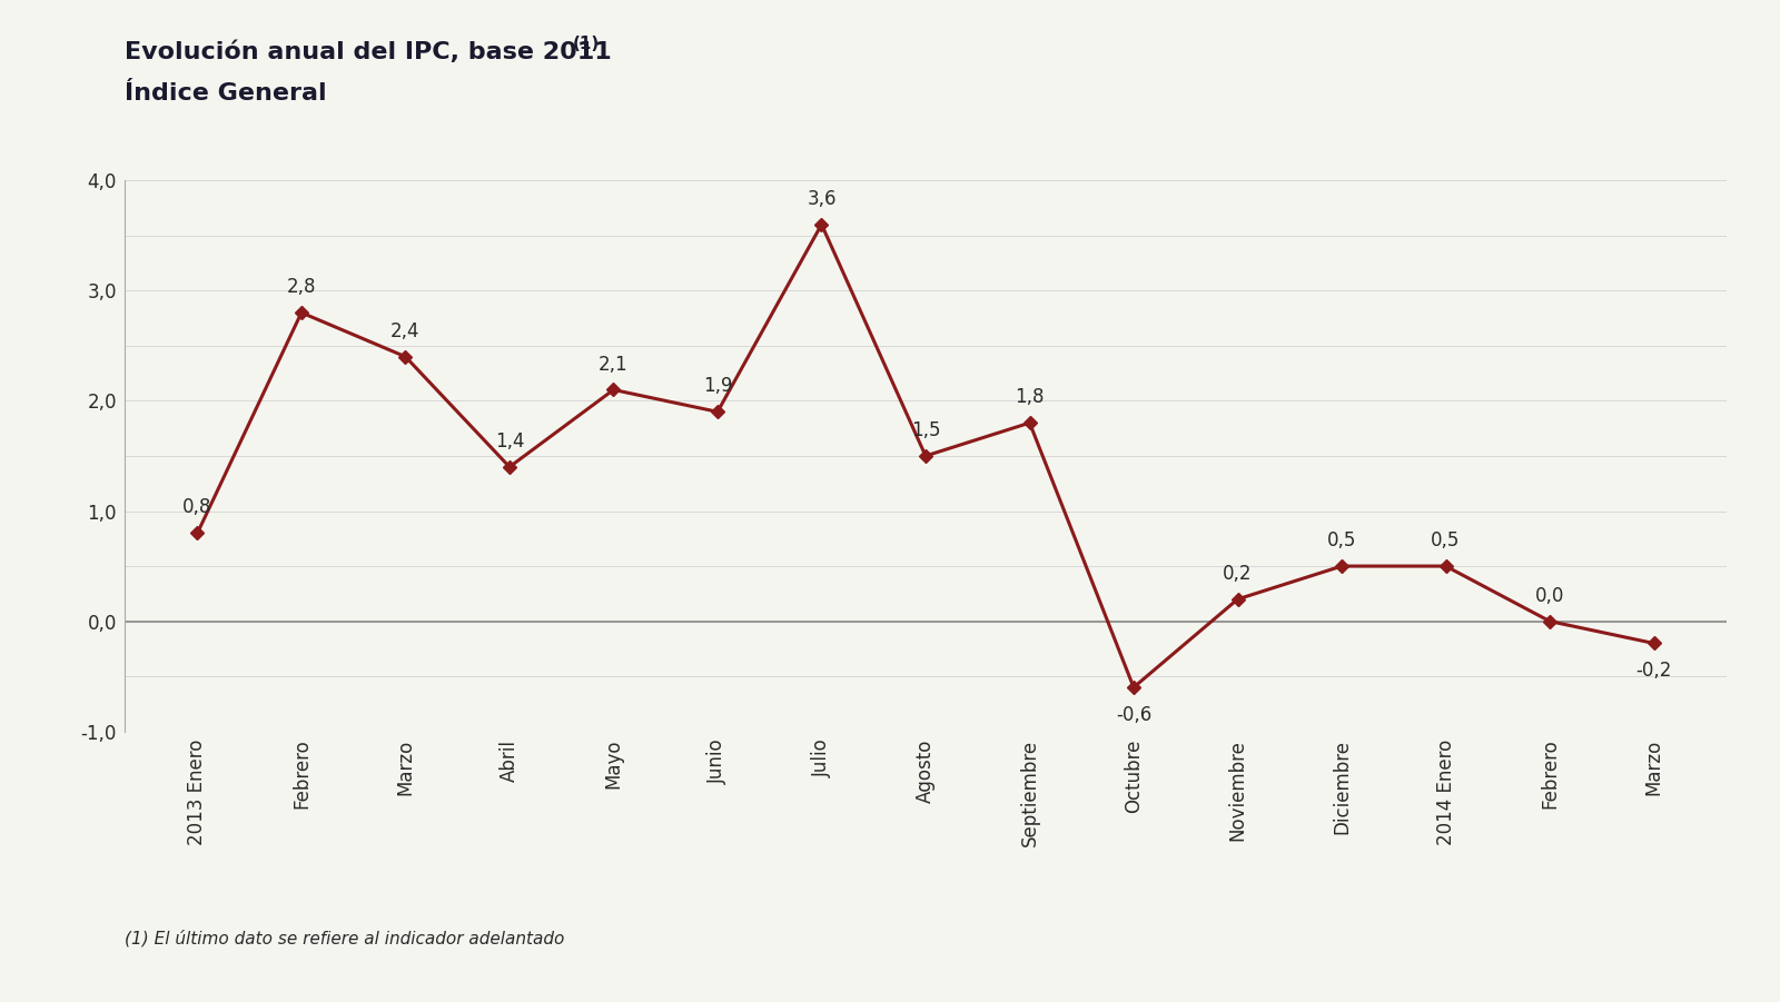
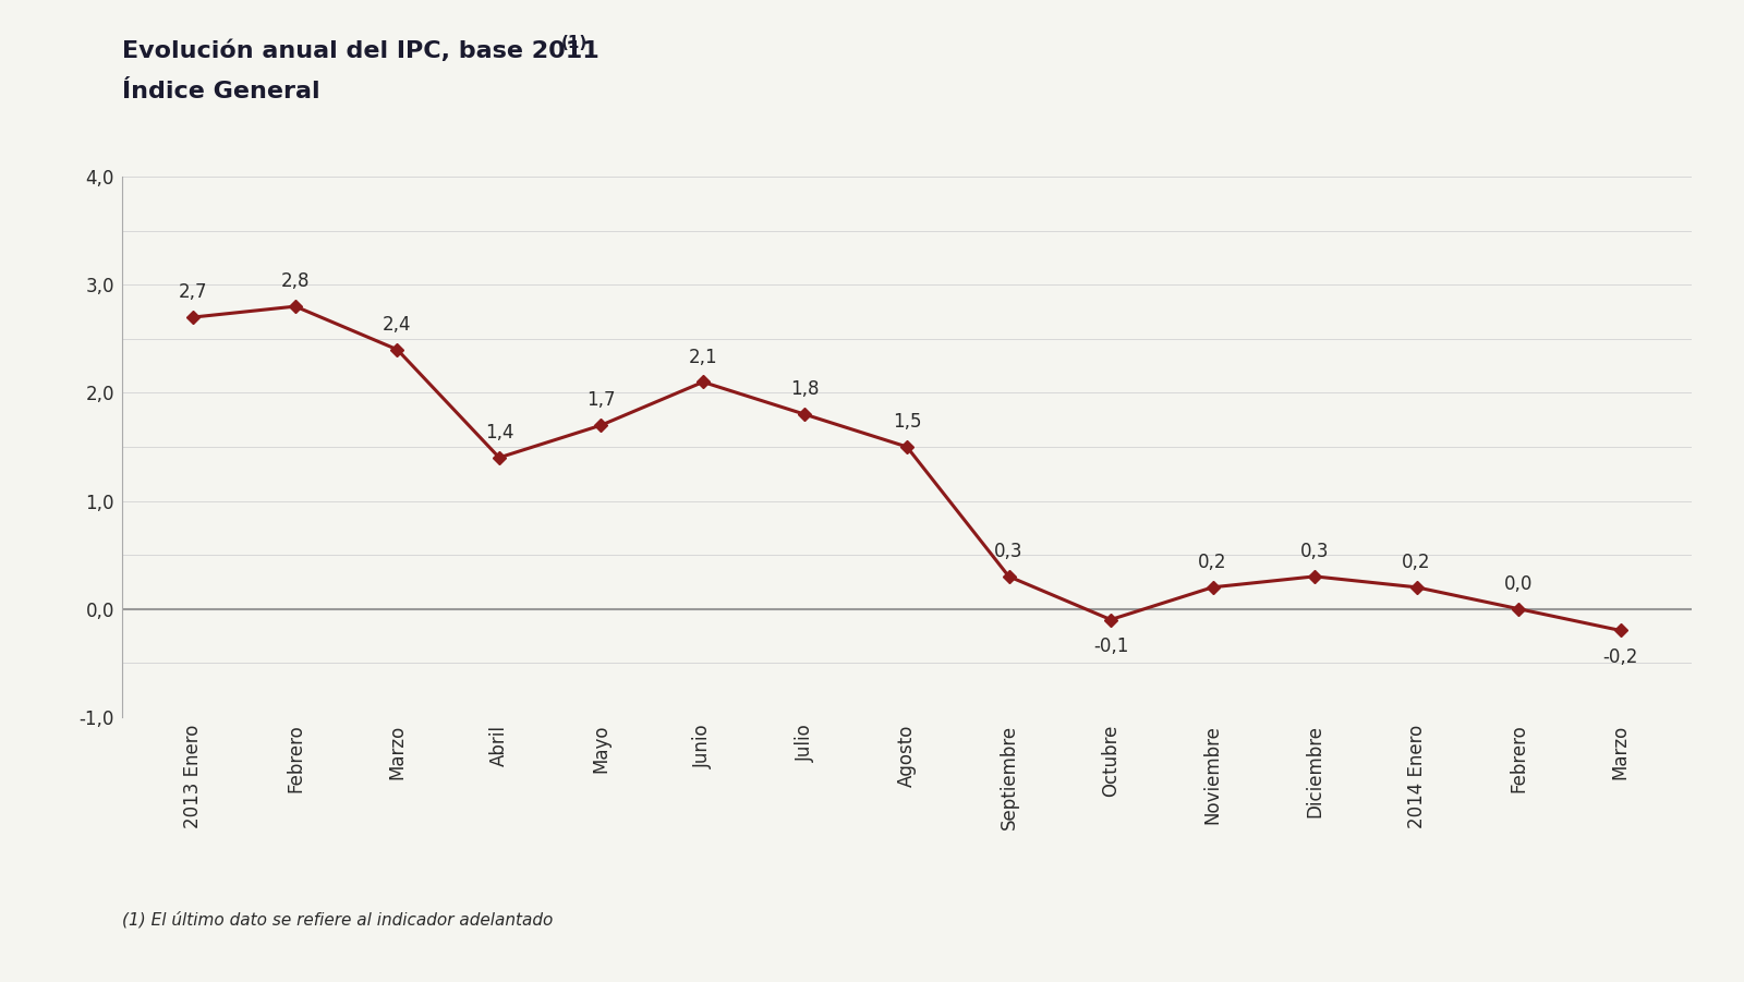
2013 Enero: 0,8 -> 2,7
Mayo: 2,1 -> 1,7
Junio: 1,9 -> 2,1
Julio: 3,6 -> 1,8
Septiembre: 1,8 -> 0,3
Octubre: -0,6 -> -0,1
Diciembre: 0,5 -> 0,3
2014 Enero: 0,5 -> 0,2
